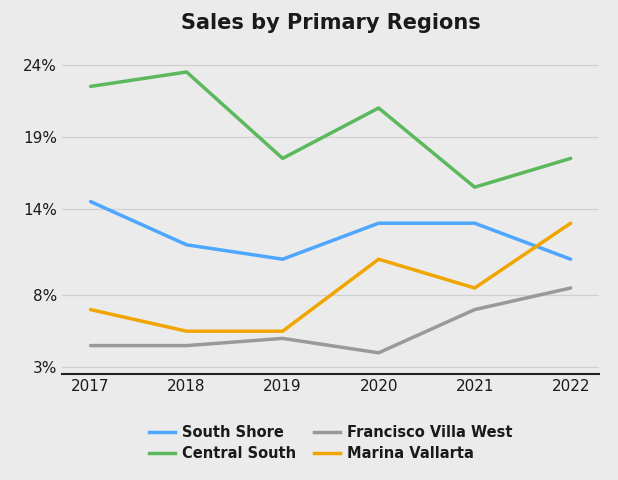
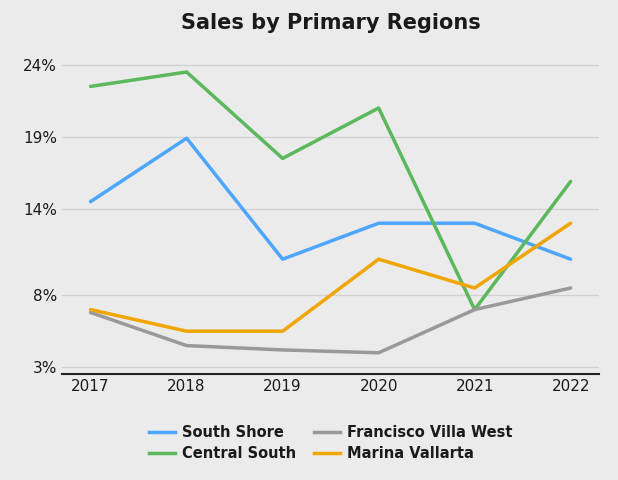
Francisco Villa West/2017: 4.5% -> 6.8%
South Shore/2018: 11.5% -> 18.9%
Francisco Villa West/2019: 5.0% -> 4.2%
Central South/2021: 15.5% -> 7.0%
Central South/2022: 17.5% -> 15.9%
